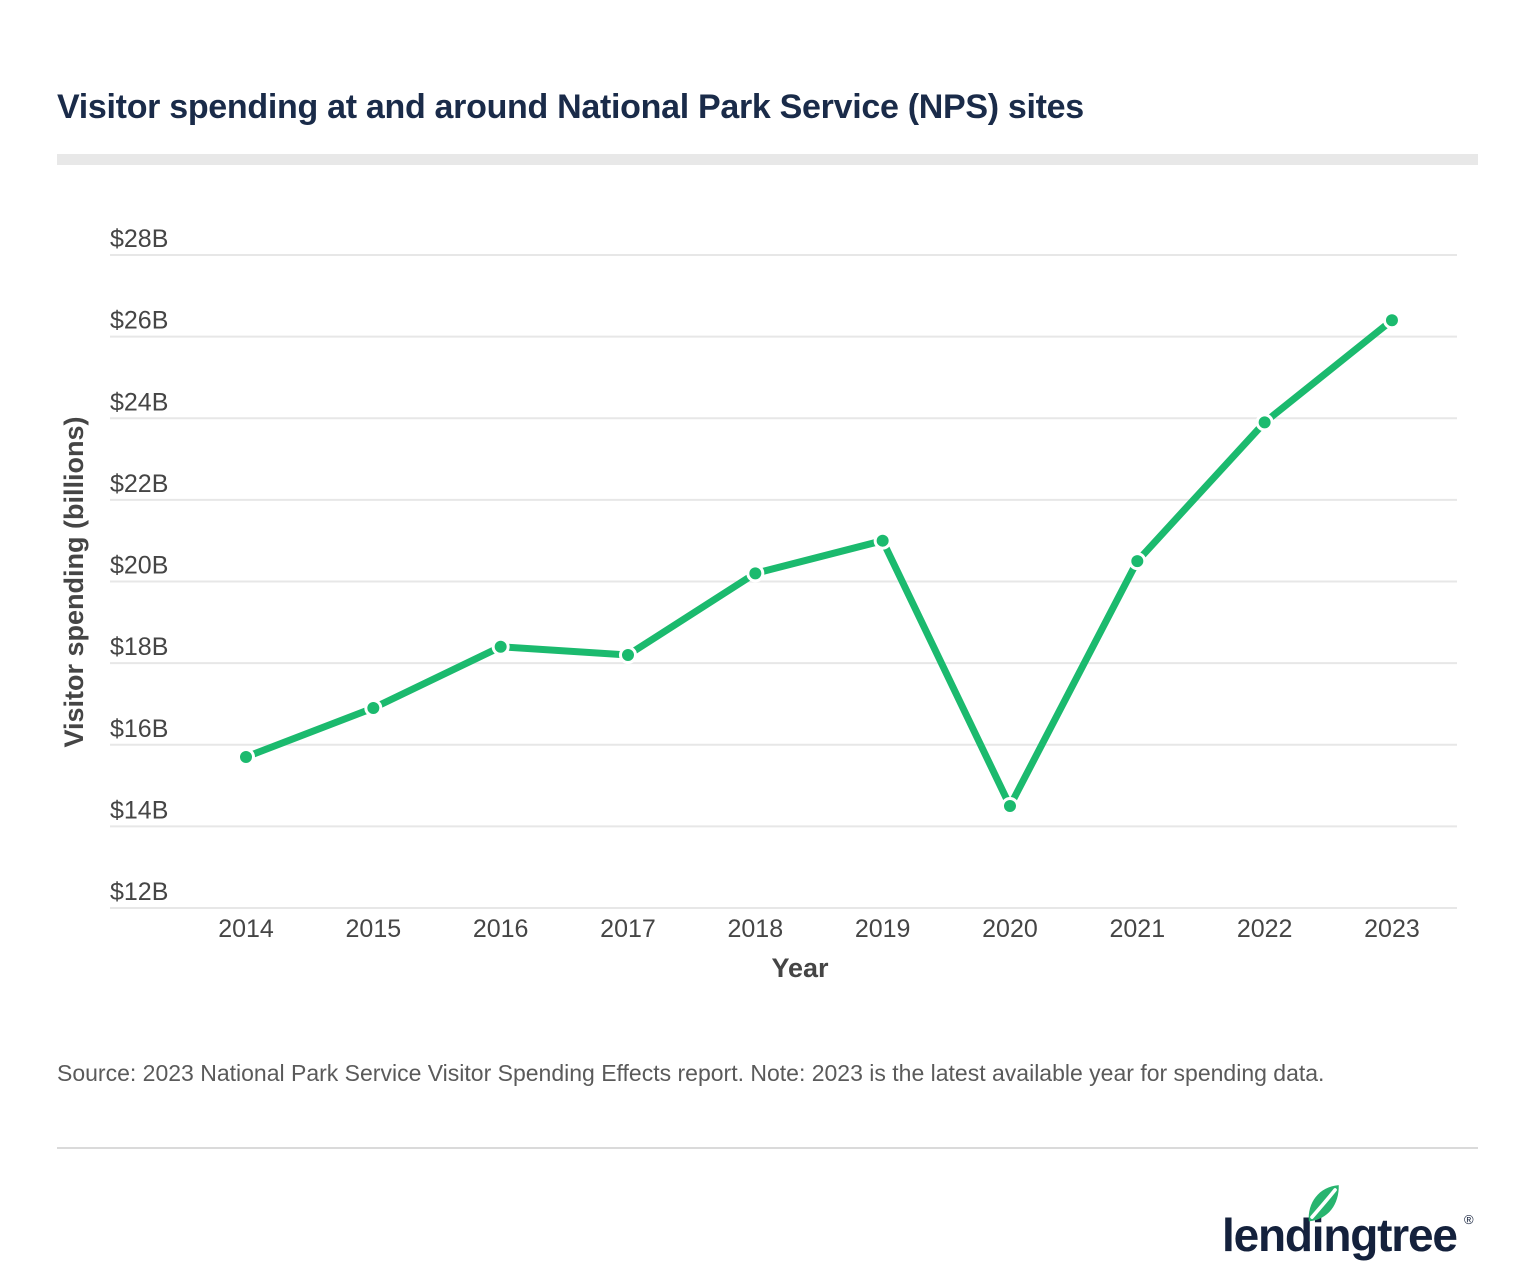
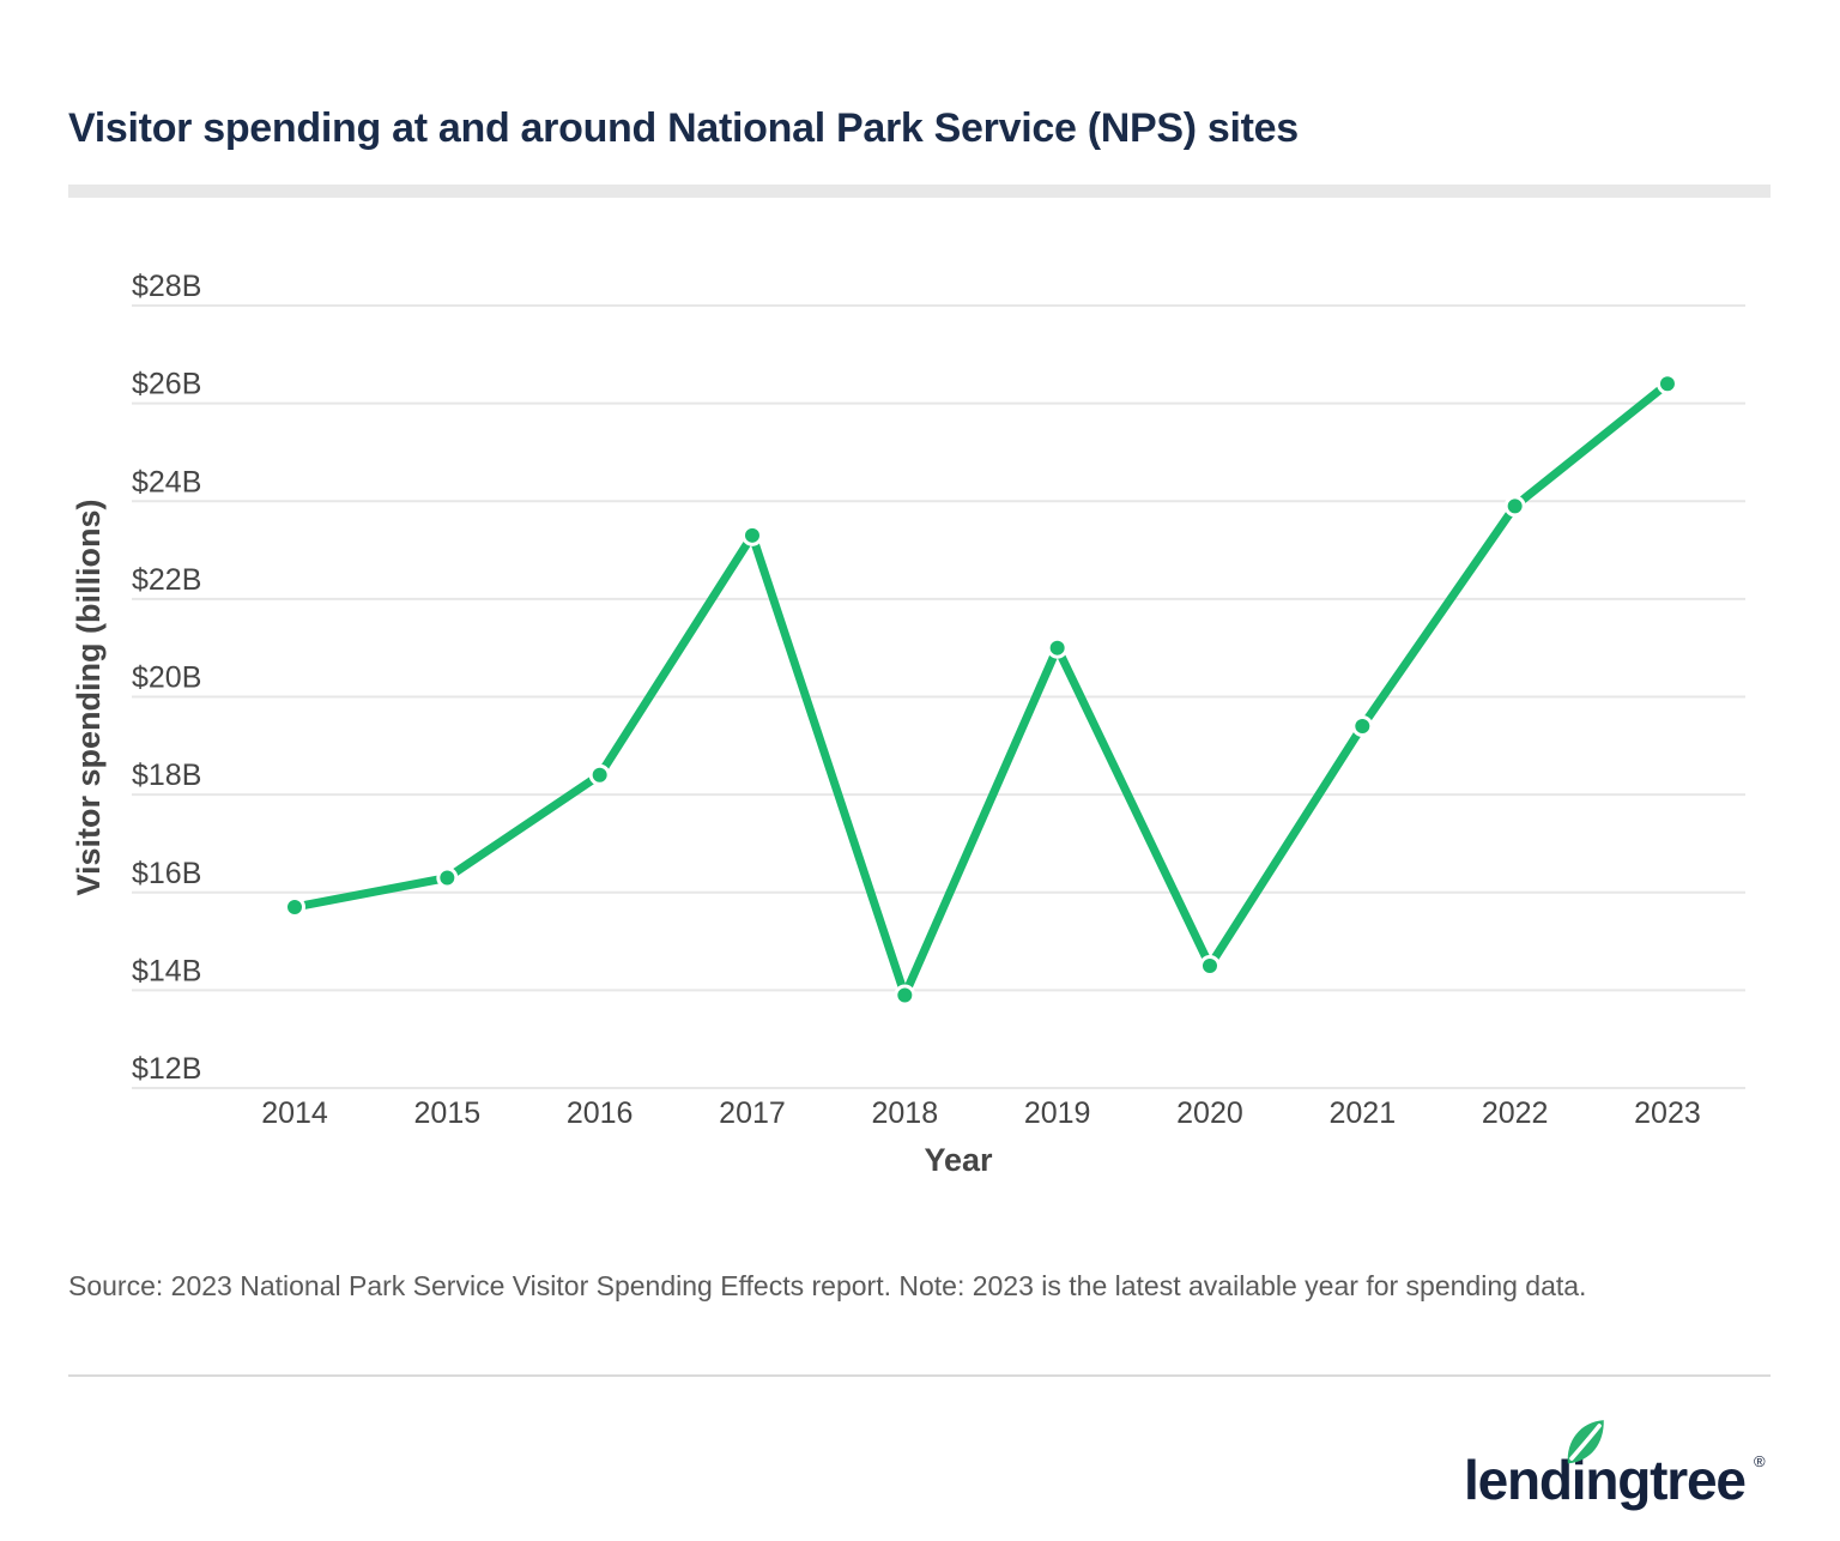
2015: $16.9B -> $16.3B
2017: $18.2B -> $23.3B
2018: $20.2B -> $13.9B
2021: $20.5B -> $19.4B
